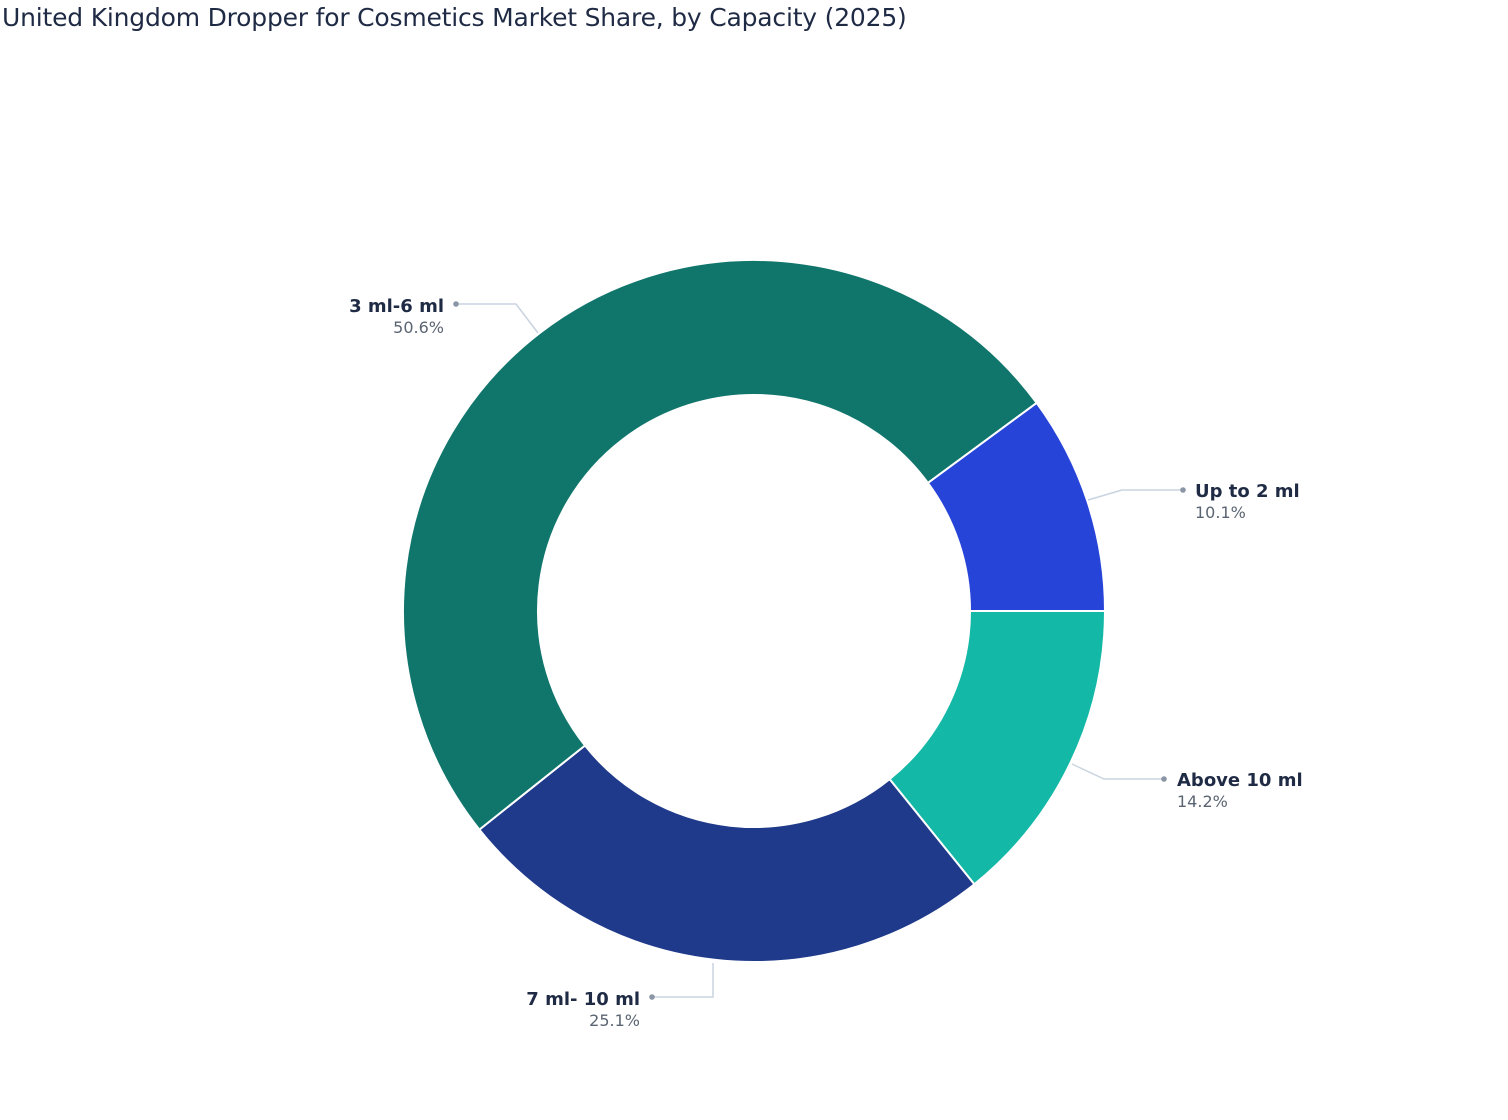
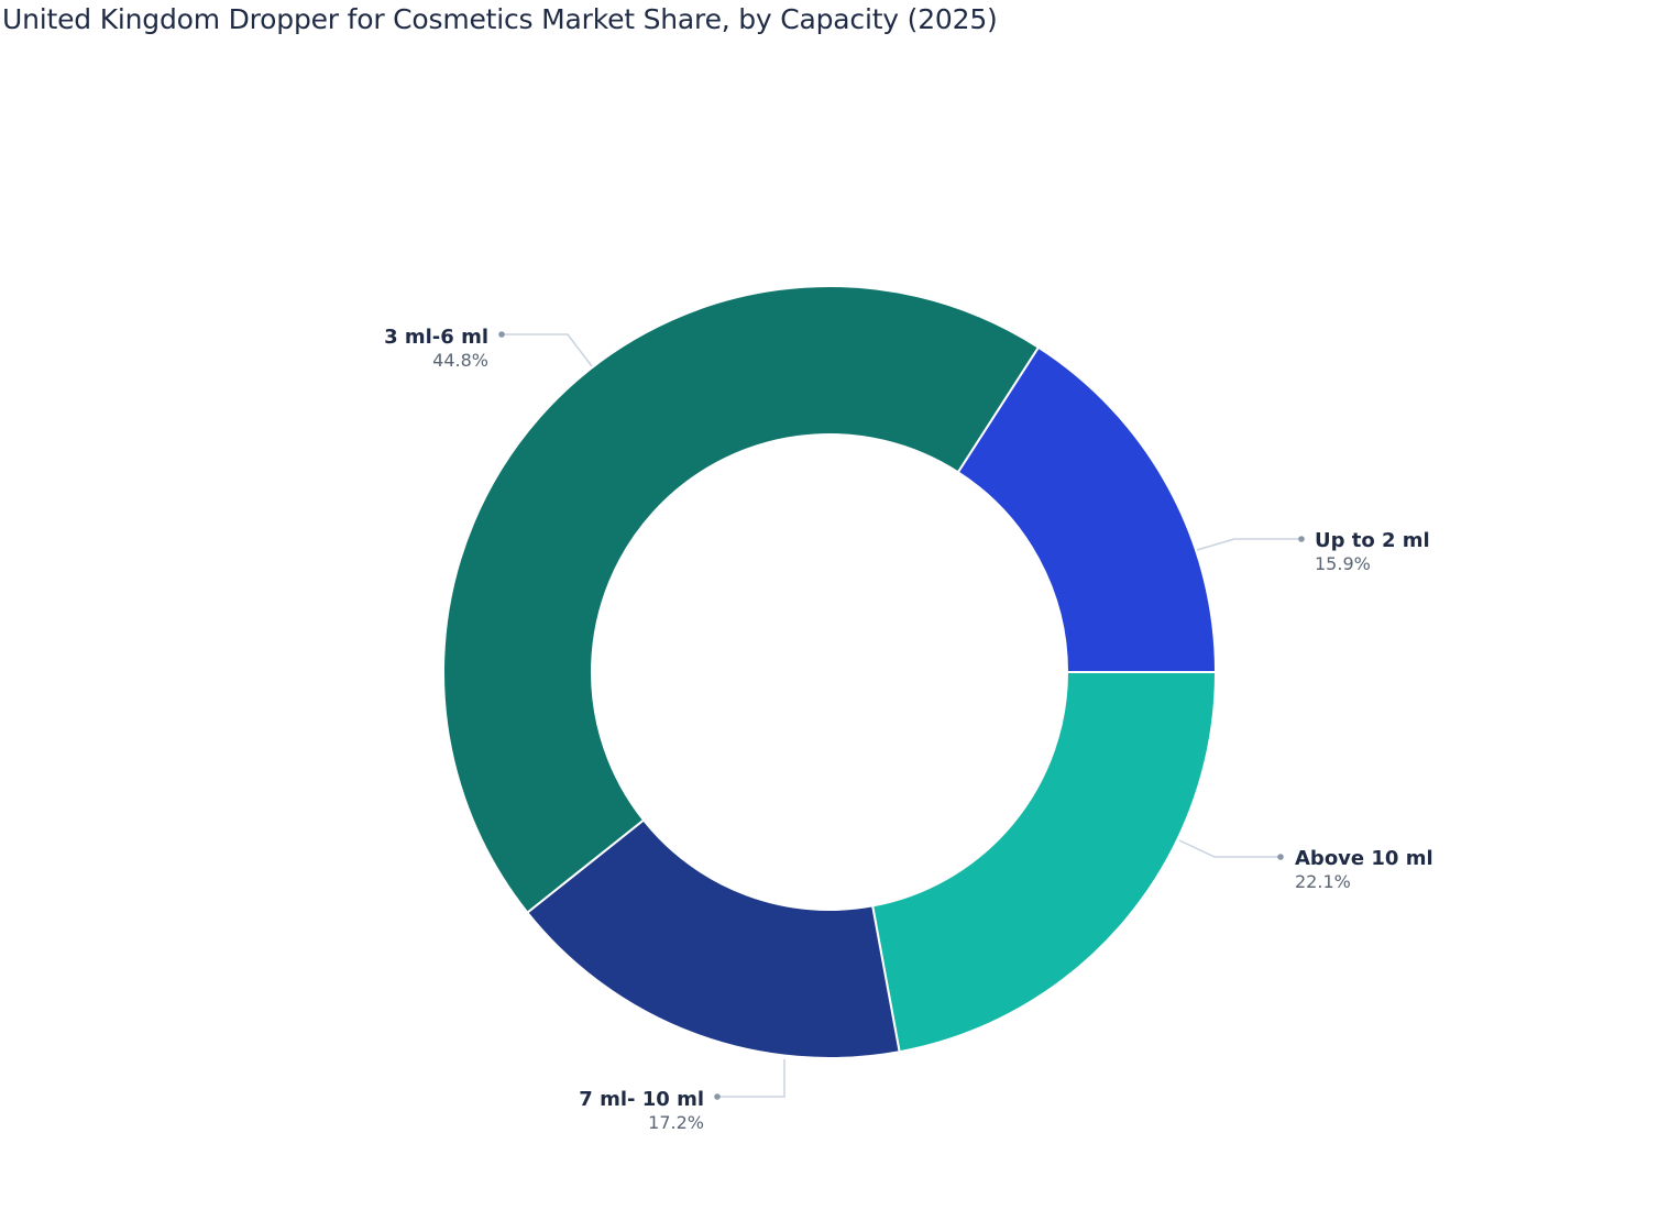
Up to 2 ml: 10.1% -> 15.9%
3 ml-6 ml: 50.6% -> 44.8%
7 ml- 10 ml: 25.1% -> 17.2%
Above 10 ml: 14.2% -> 22.1%
